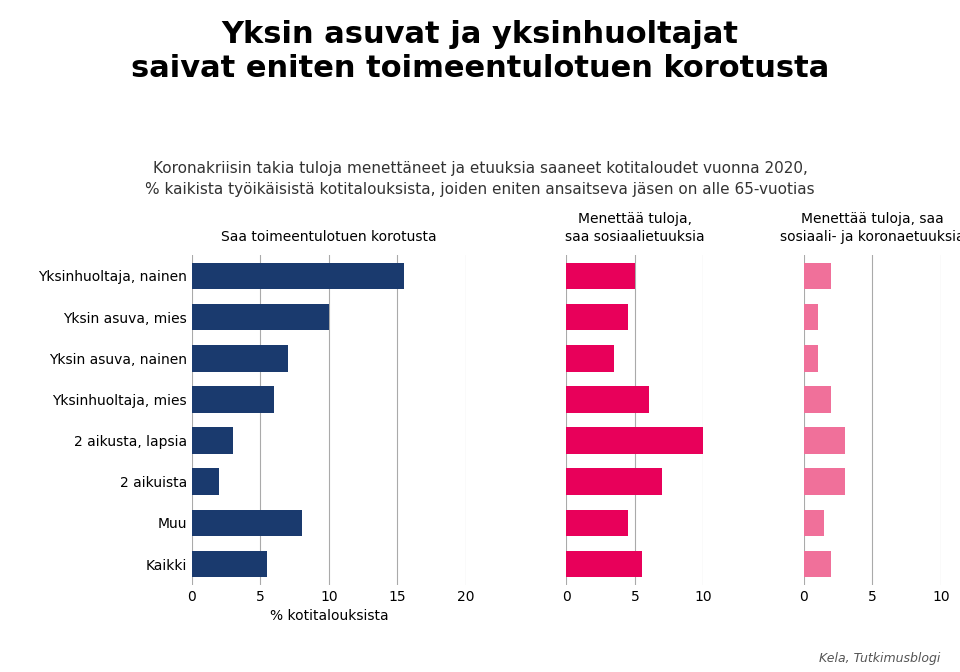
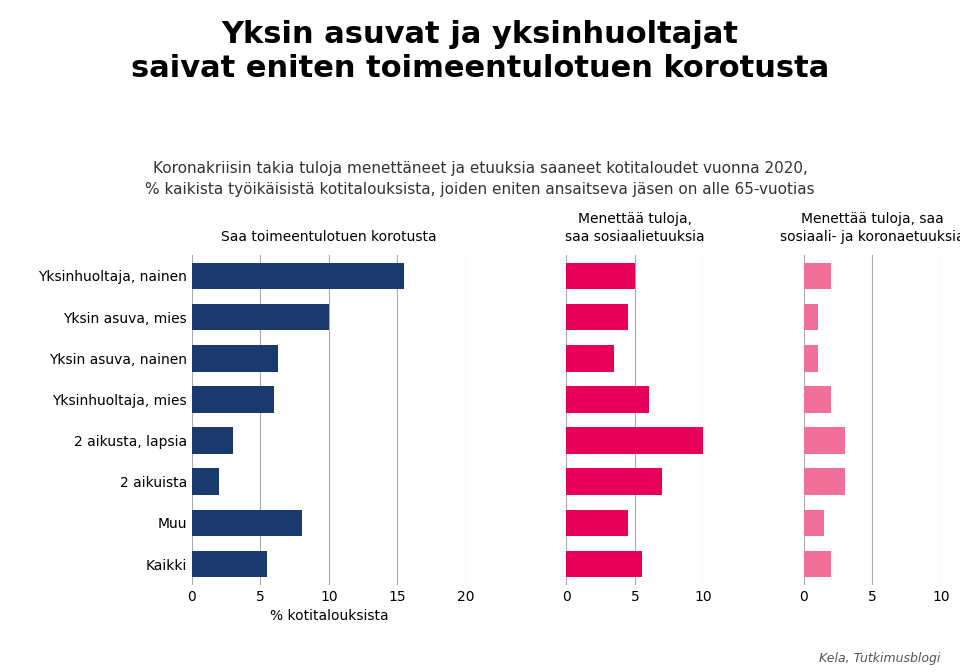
Saa toimeentulotuen korotusta/Yksin asuva, nainen: 7.0 -> 6.3
